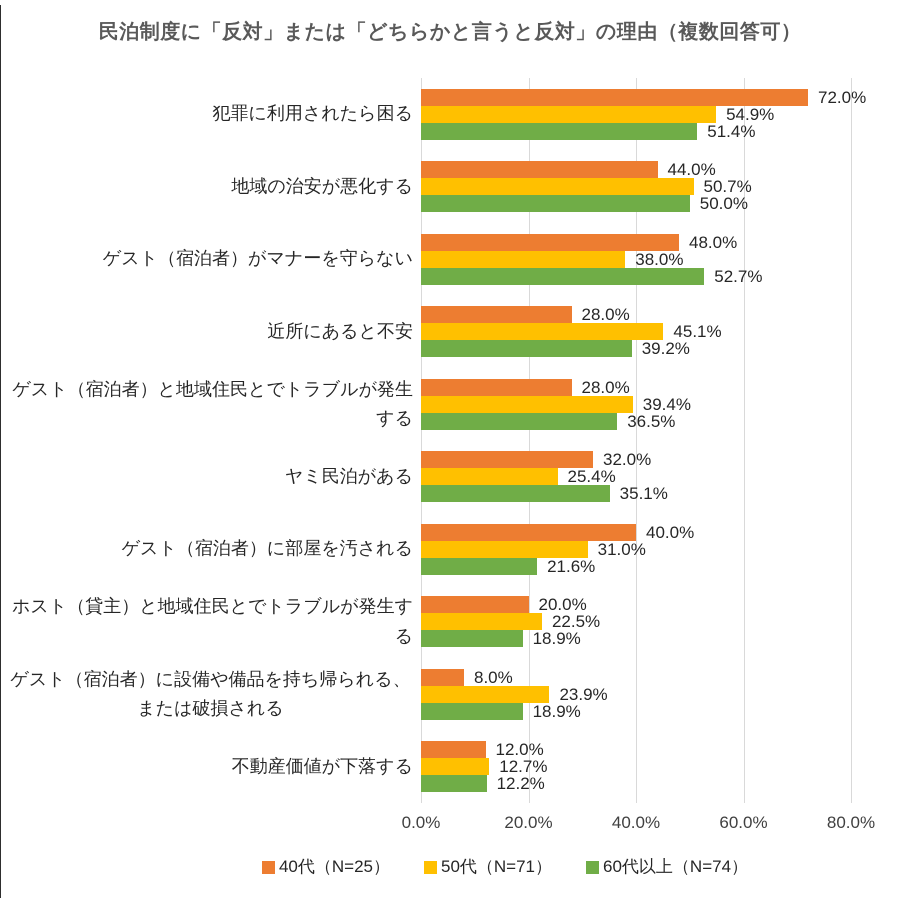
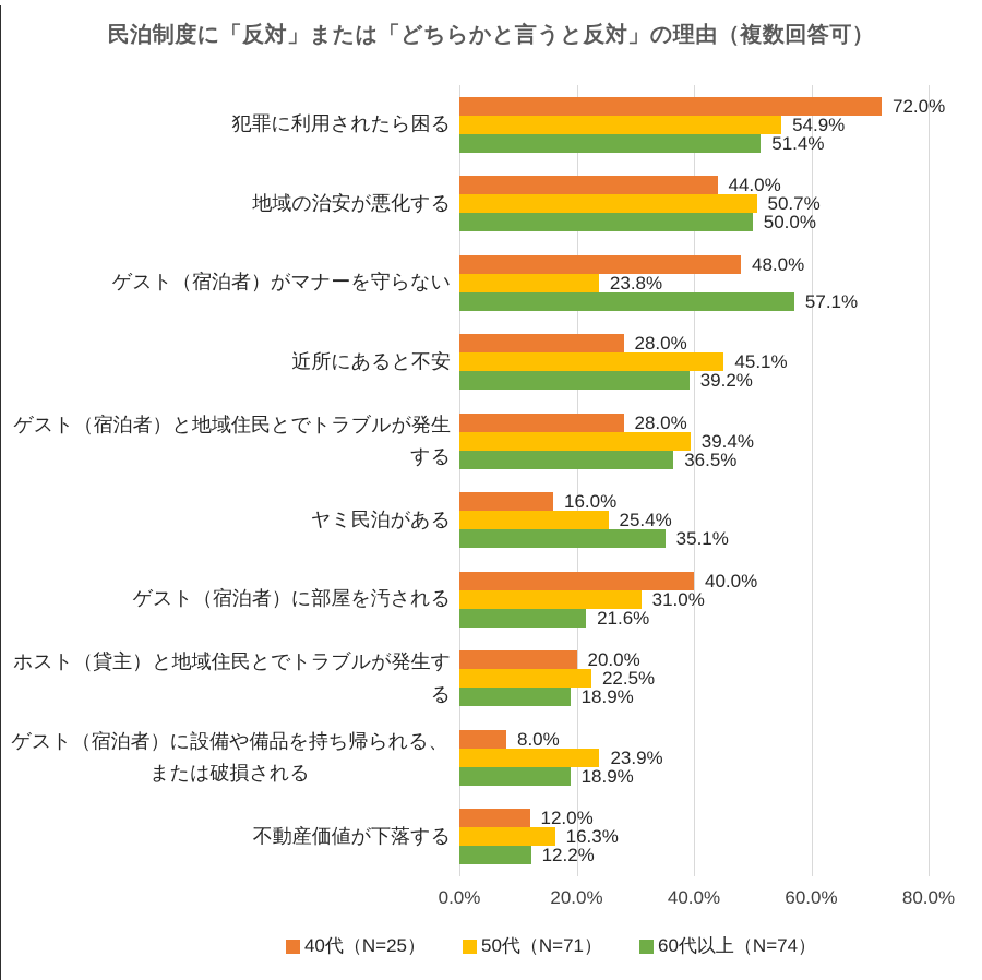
50代（N=71）/ゲスト（宿泊者）がマナーを守らない: 38.0% -> 23.8%
60代以上（N=74）/ゲスト（宿泊者）がマナーを守らない: 52.7% -> 57.1%
40代（N=25）/ヤミ民泊がある: 32.0% -> 16.0%
50代（N=71）/不動産価値が下落する: 12.7% -> 16.3%
